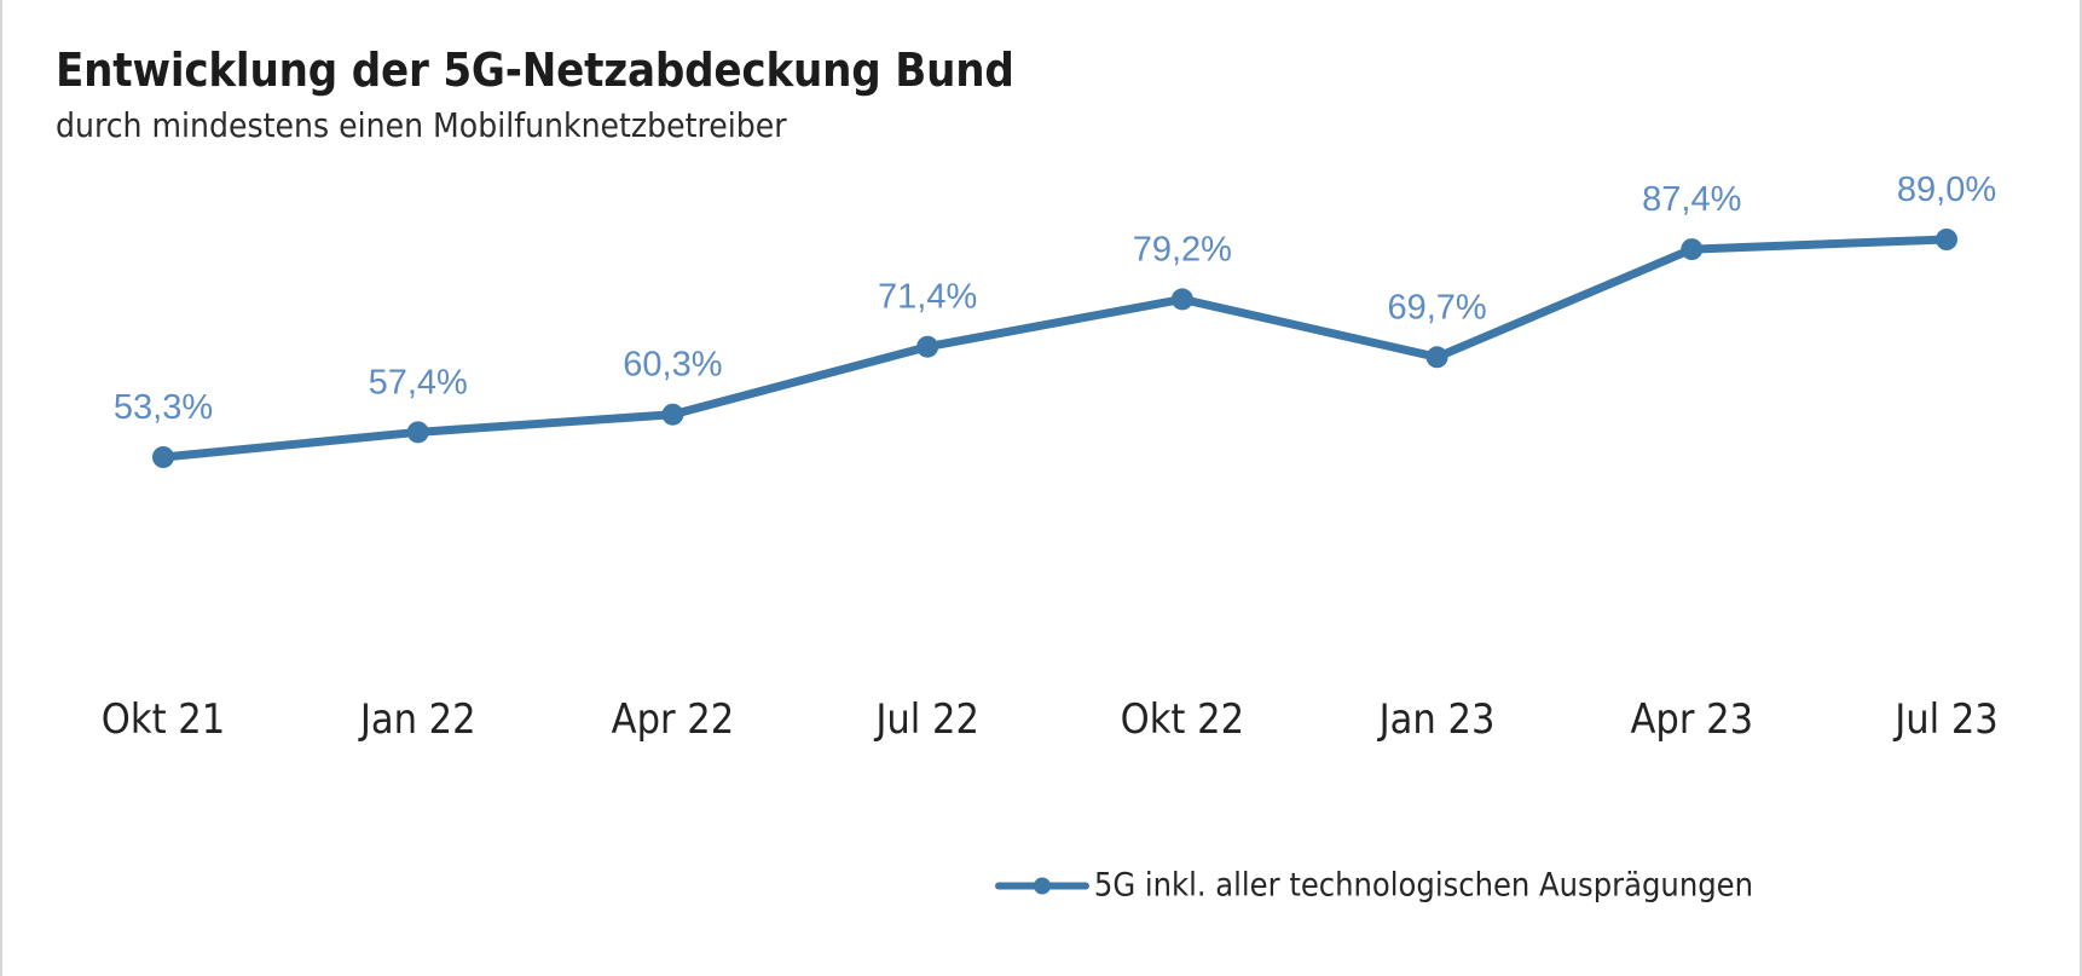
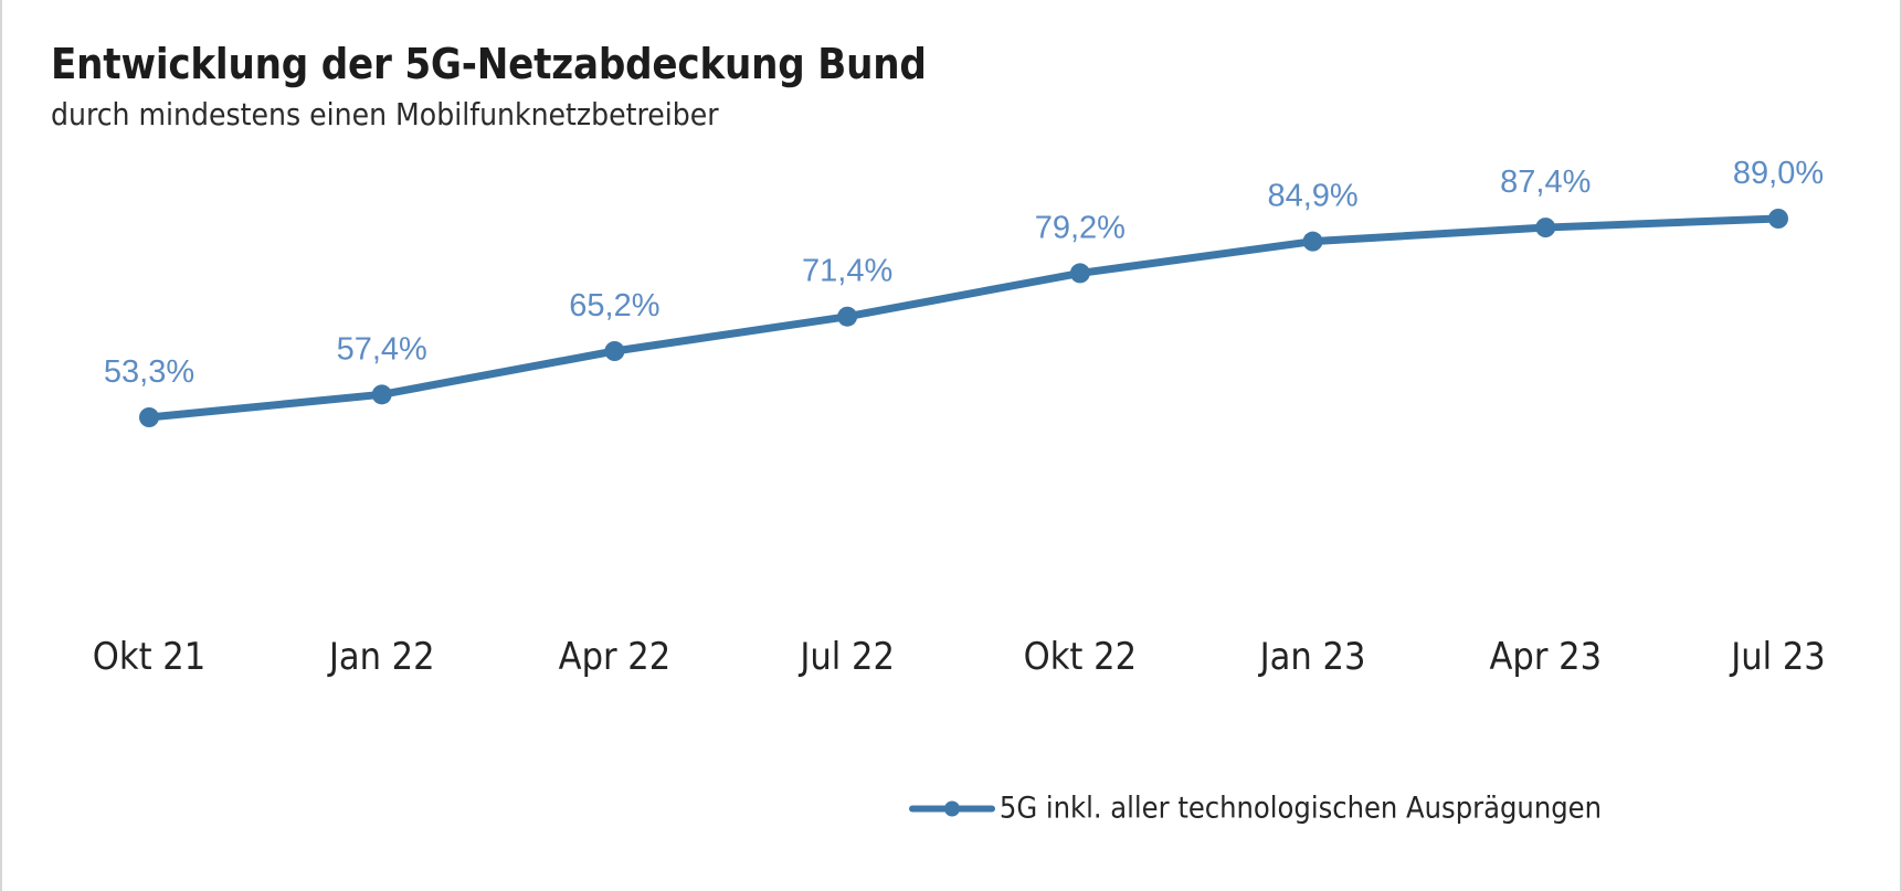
Apr 22: 60,3% -> 65,2%
Jan 23: 69,7% -> 84,9%
